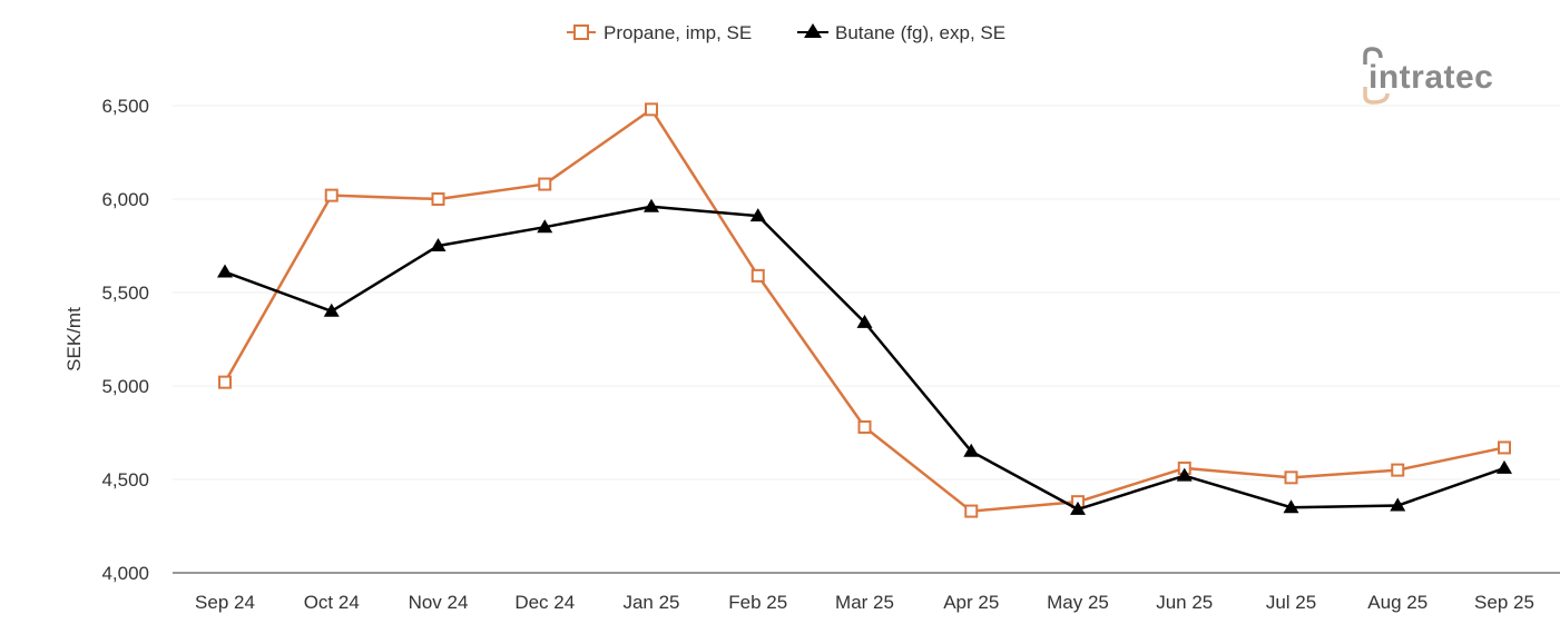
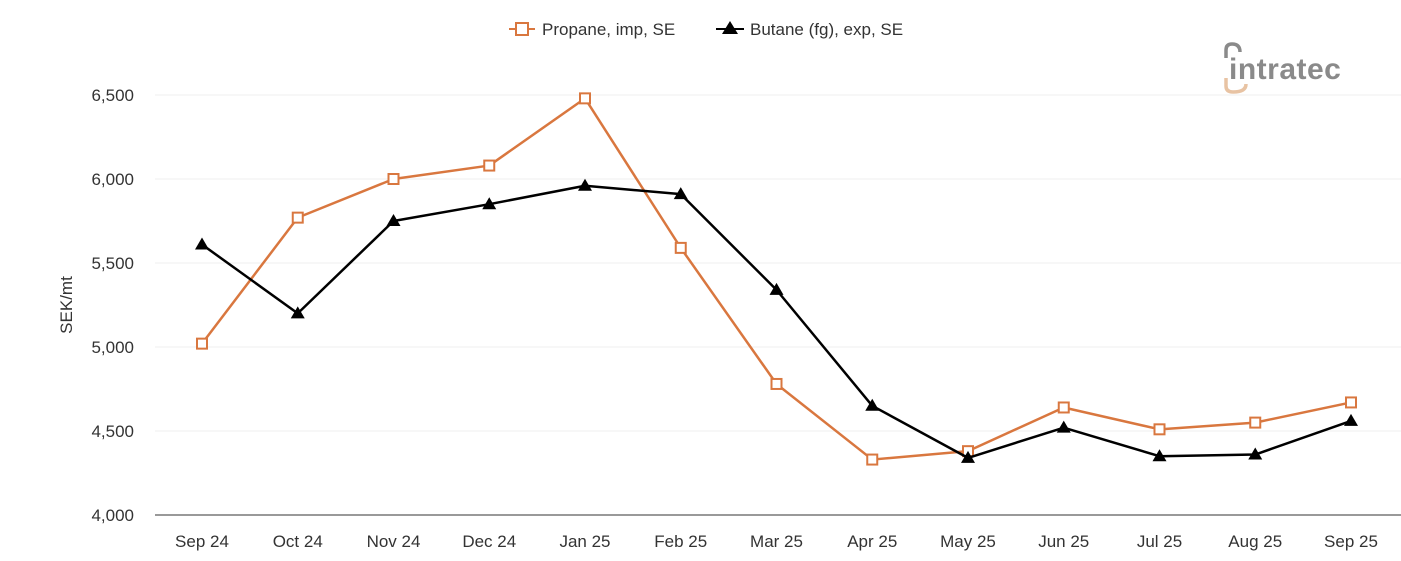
Propane, imp, SE/Oct 24: 6020 -> 5770
Butane (fg), exp, SE/Oct 24: 5400 -> 5200
Propane, imp, SE/Jun 25: 4560 -> 4640
